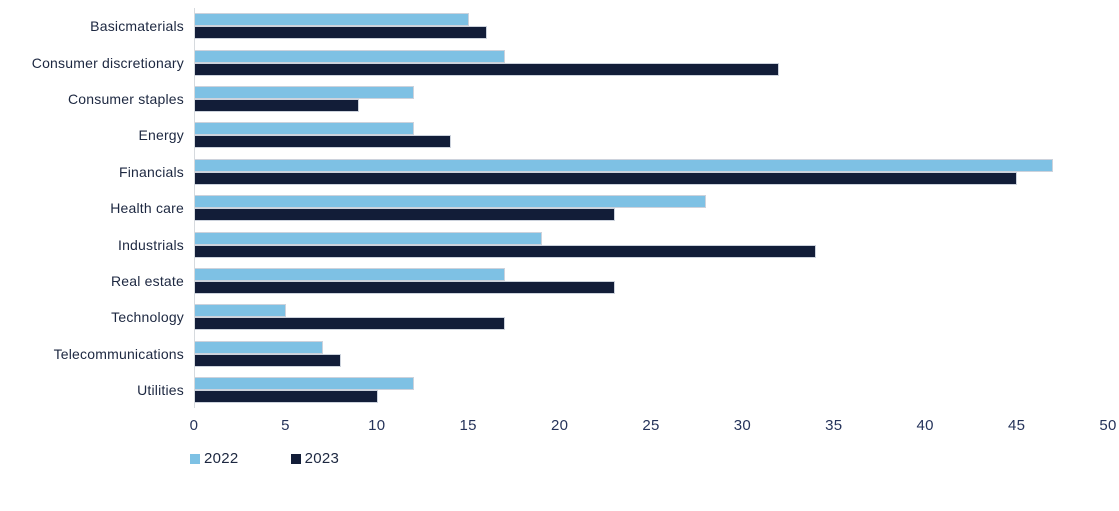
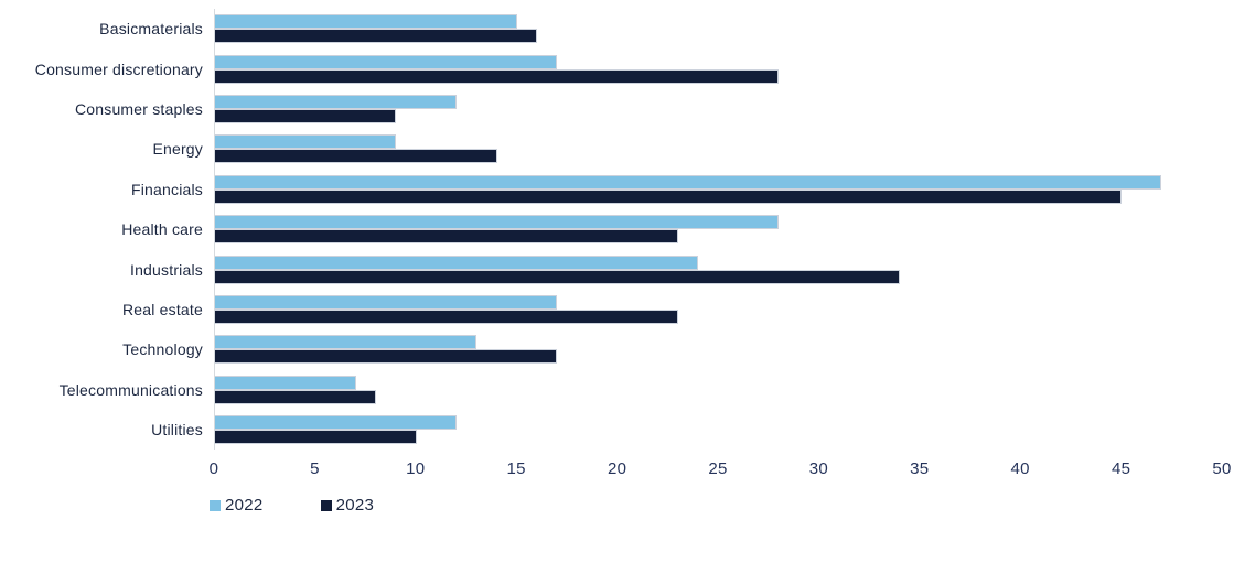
2023/Consumer discretionary: 32 -> 28
2022/Energy: 12 -> 9
2022/Industrials: 19 -> 24
2022/Technology: 5 -> 13
